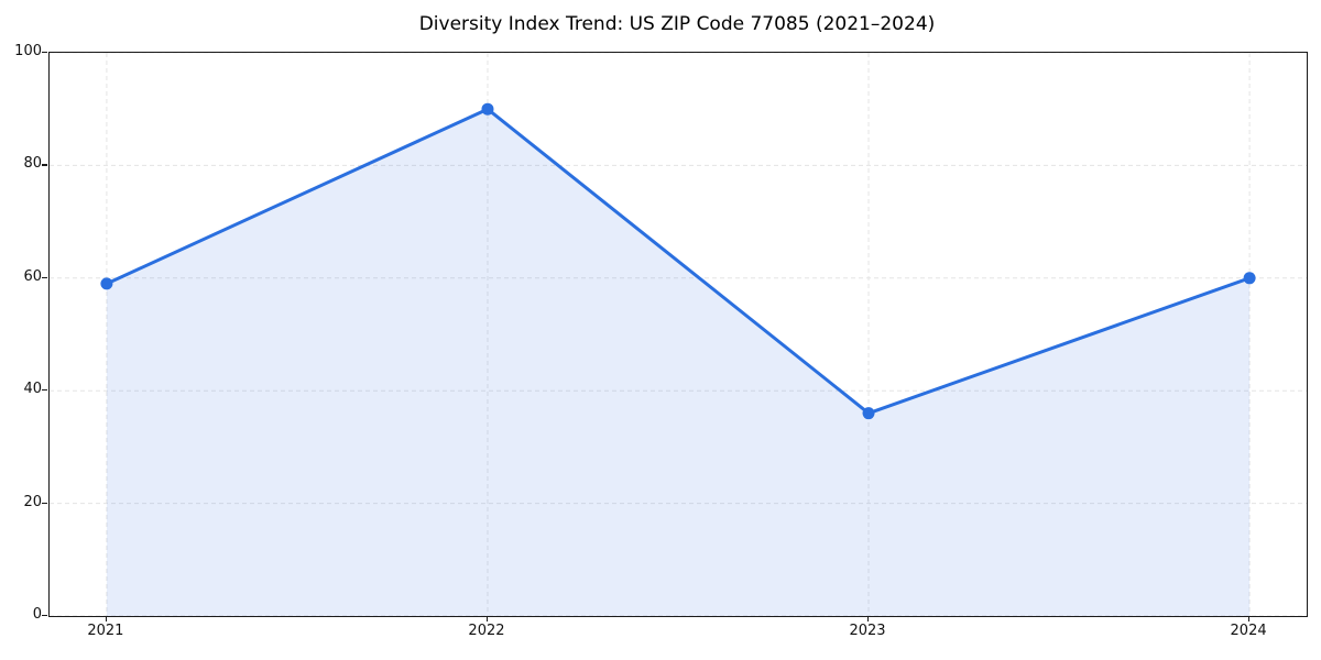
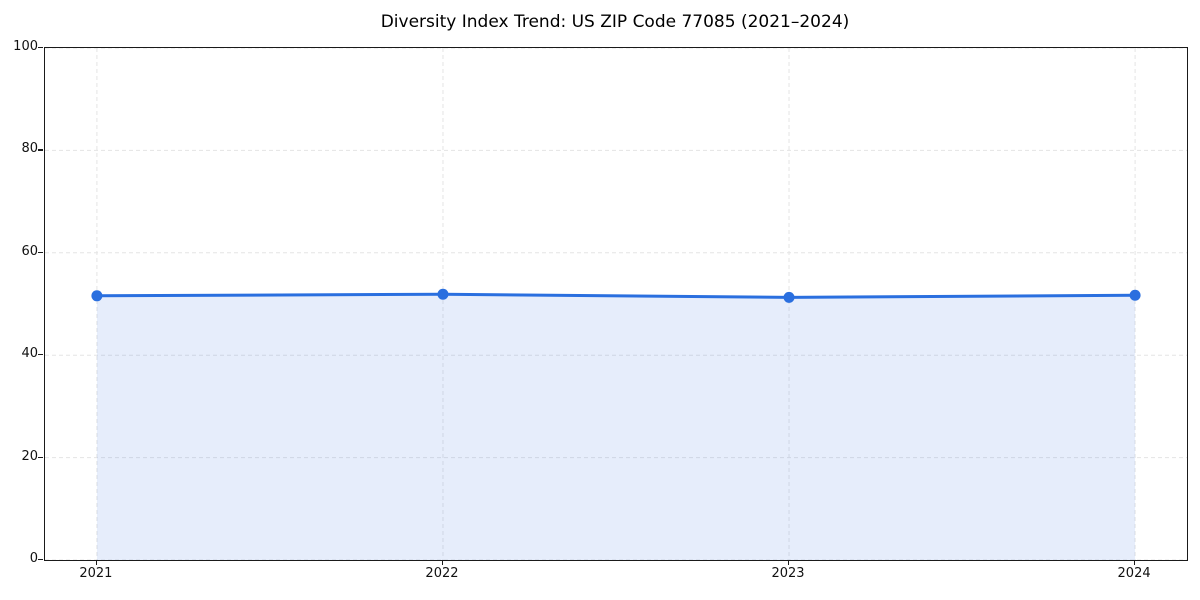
2021: 59 -> 52
2022: 90 -> 52
2023: 36 -> 51
2024: 60 -> 52
